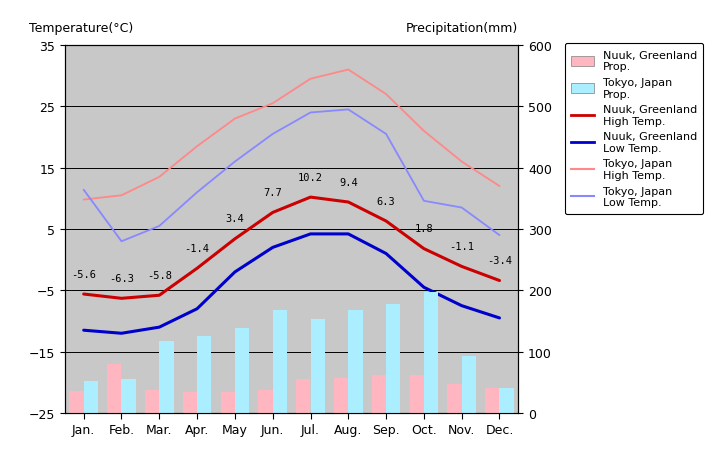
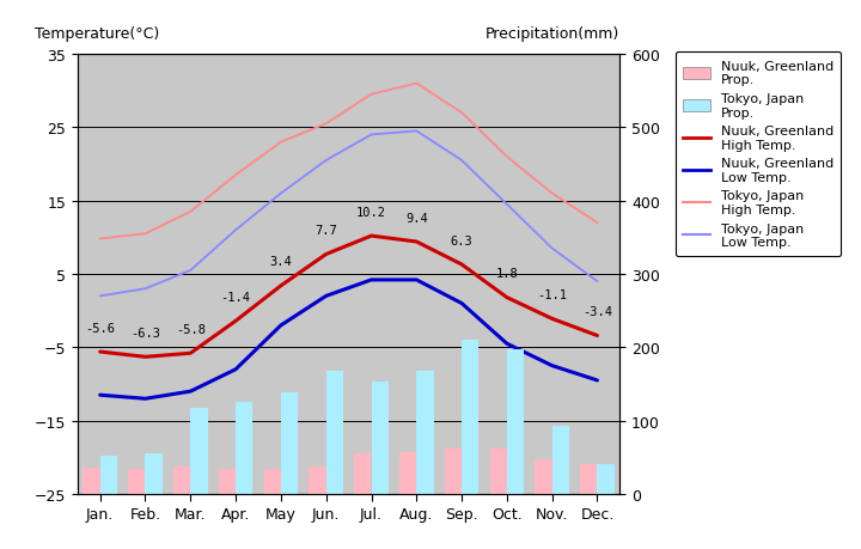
Tokyo, Japan Low Temp./Jan.: 11.4 -> 2.0
Nuuk, Greenland Prop./Feb.: 80 -> 35
Tokyo, Japan Prop./Sep.: 178 -> 210
Tokyo, Japan Low Temp./Oct.: 9.6 -> 14.5
